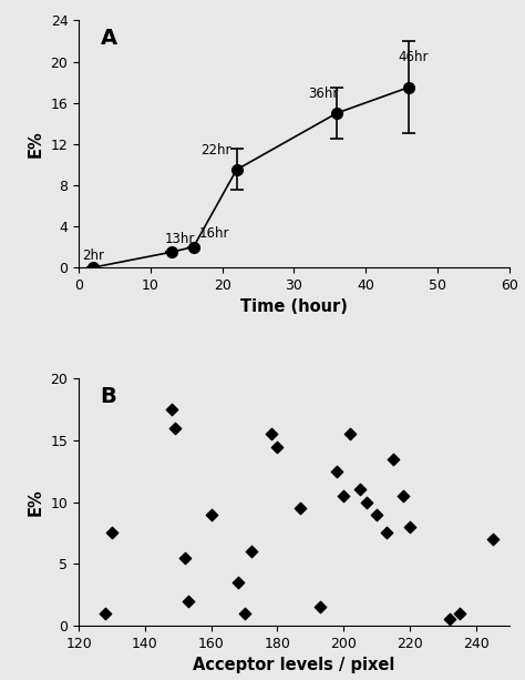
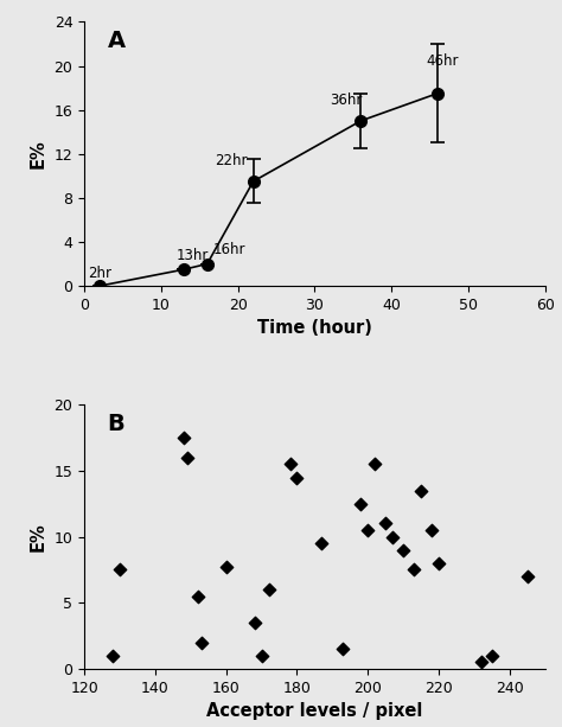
160: 9.0 -> 7.7
